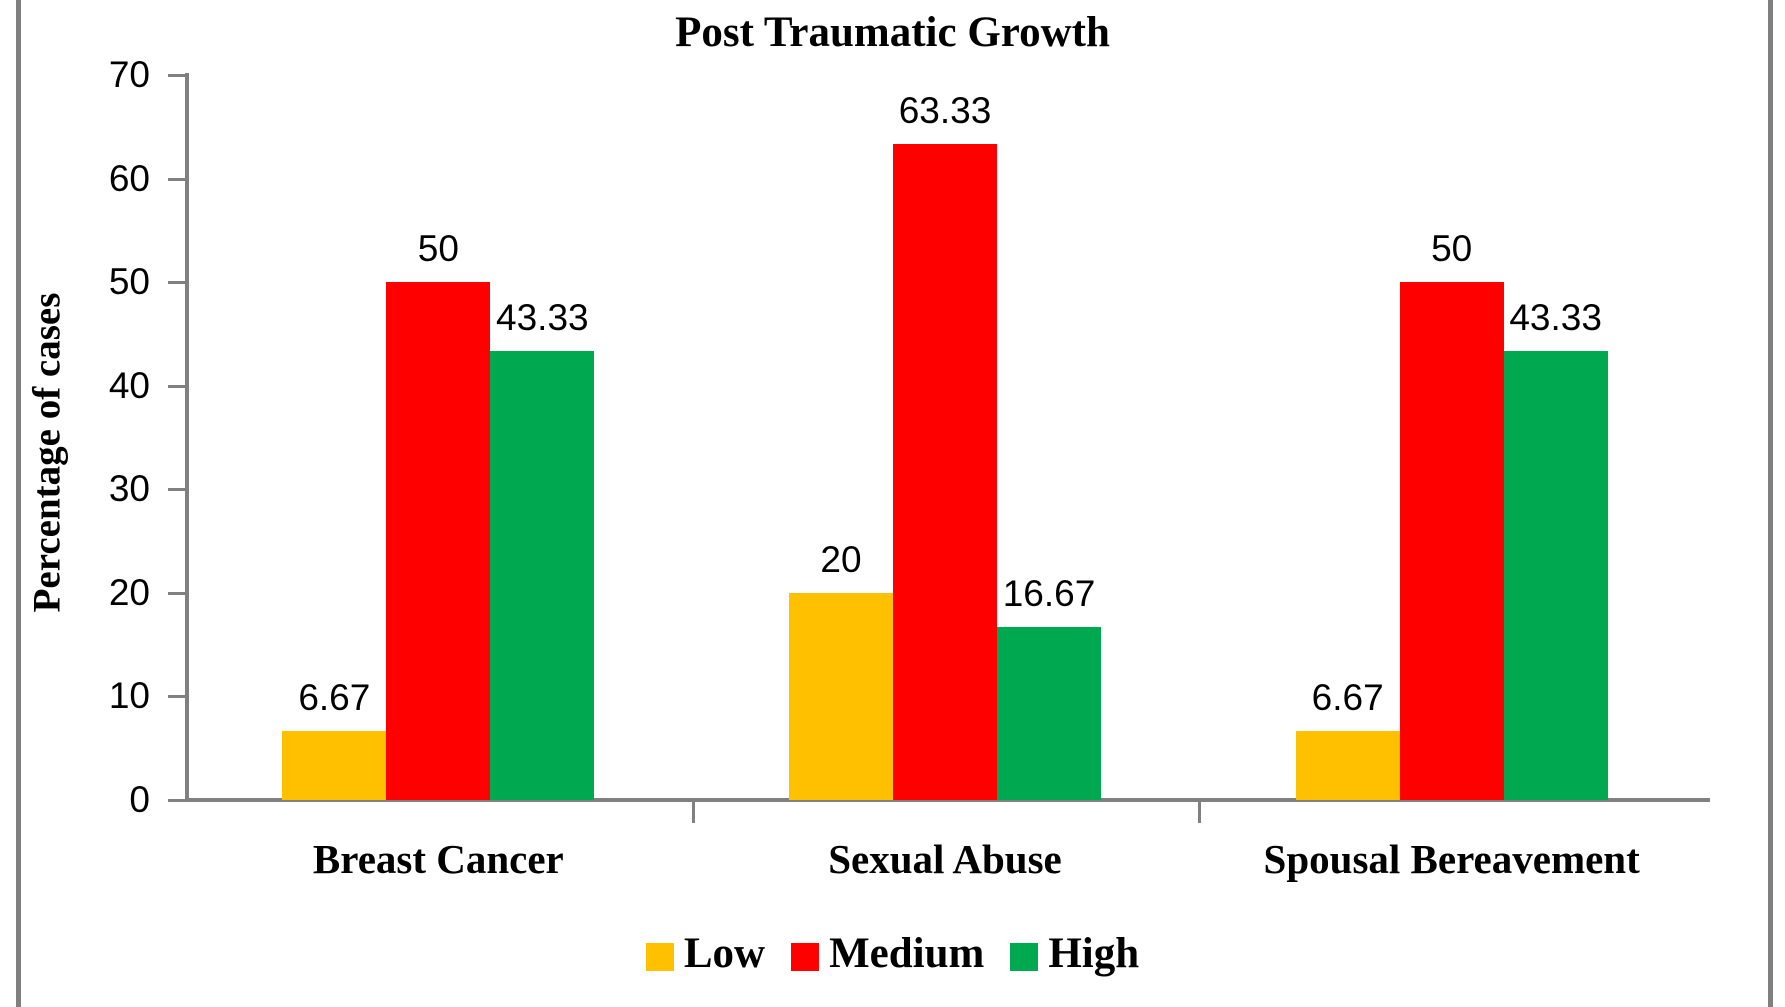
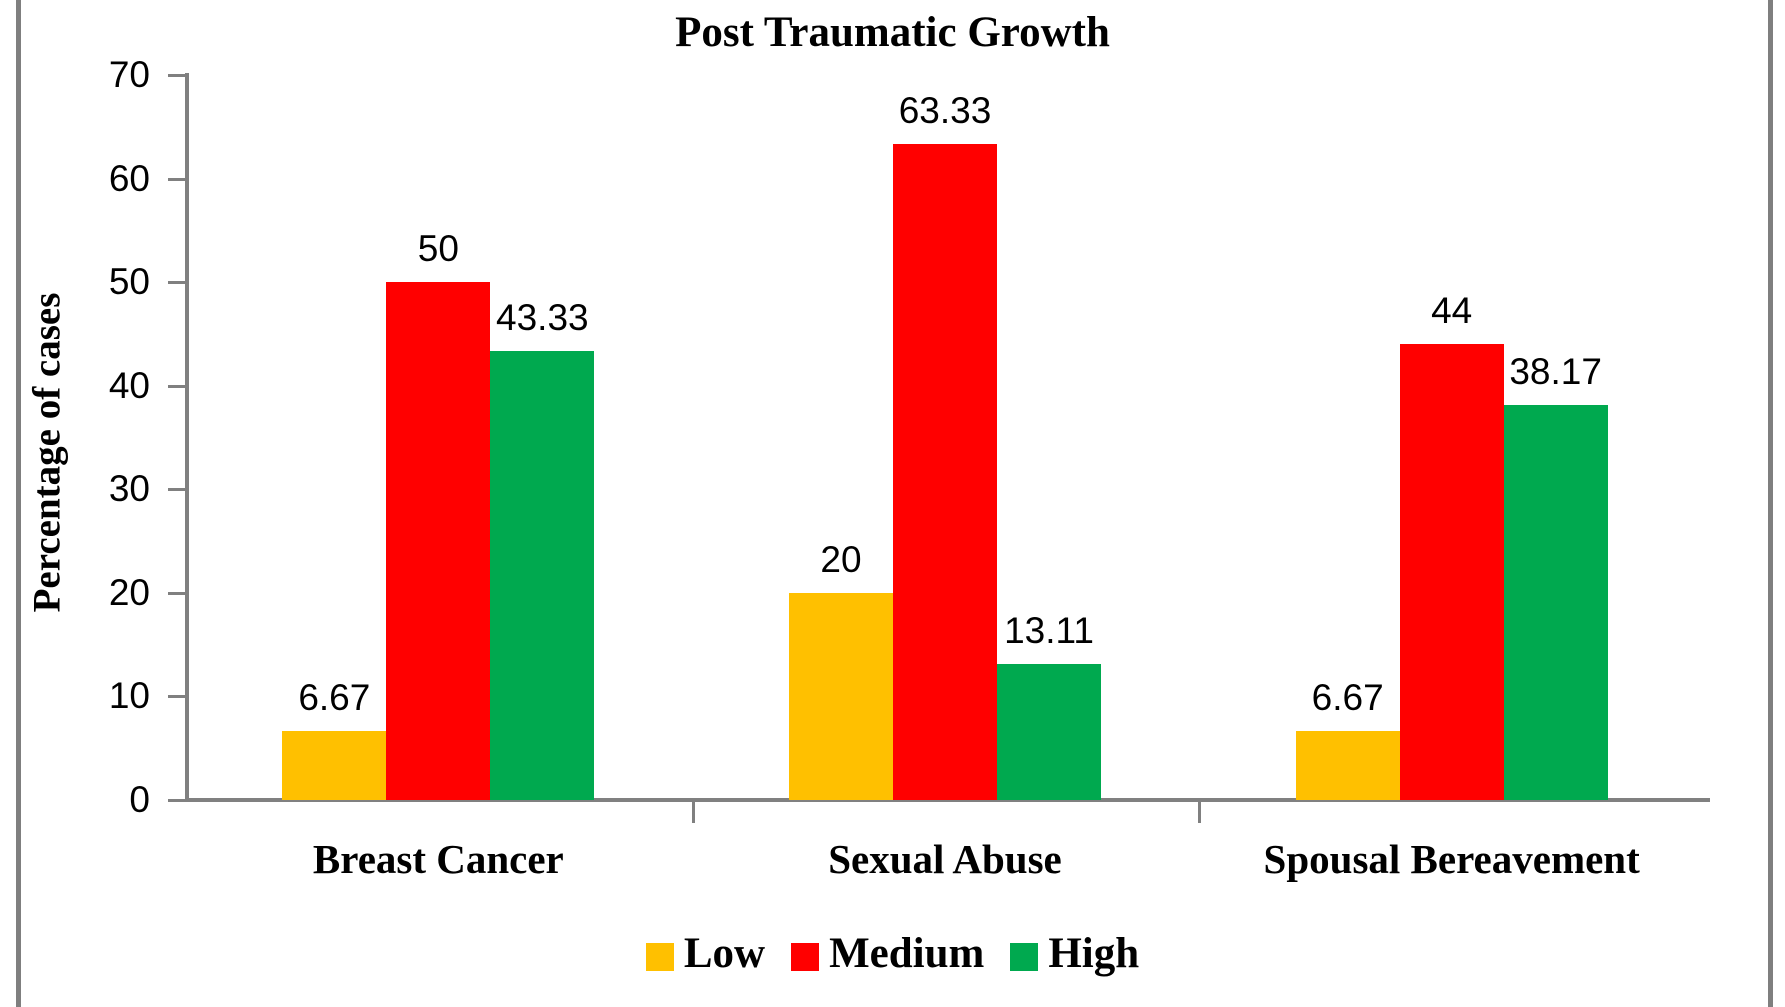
High/Sexual Abuse: 16.67 -> 13.11
Medium/Spousal Bereavement: 50 -> 44
High/Spousal Bereavement: 43.33 -> 38.17
